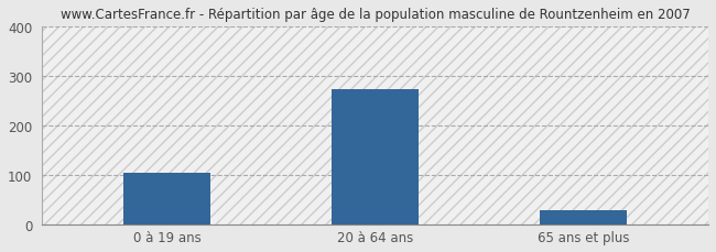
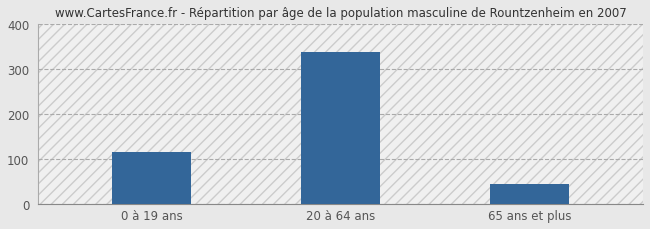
0 à 19 ans: 105 -> 117
20 à 64 ans: 275 -> 338
65 ans et plus: 30 -> 46
